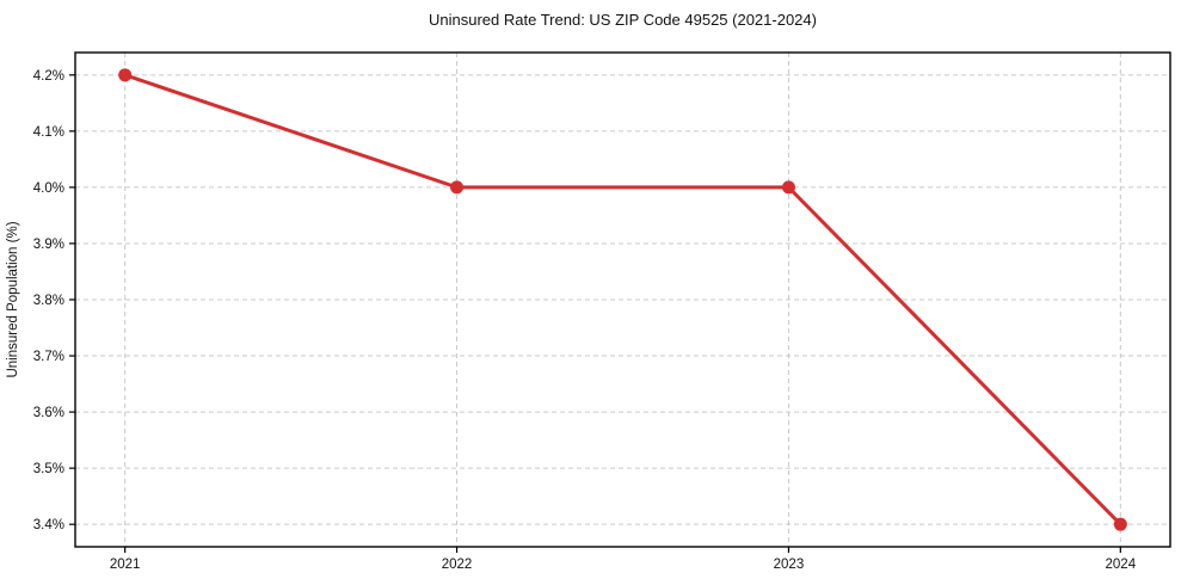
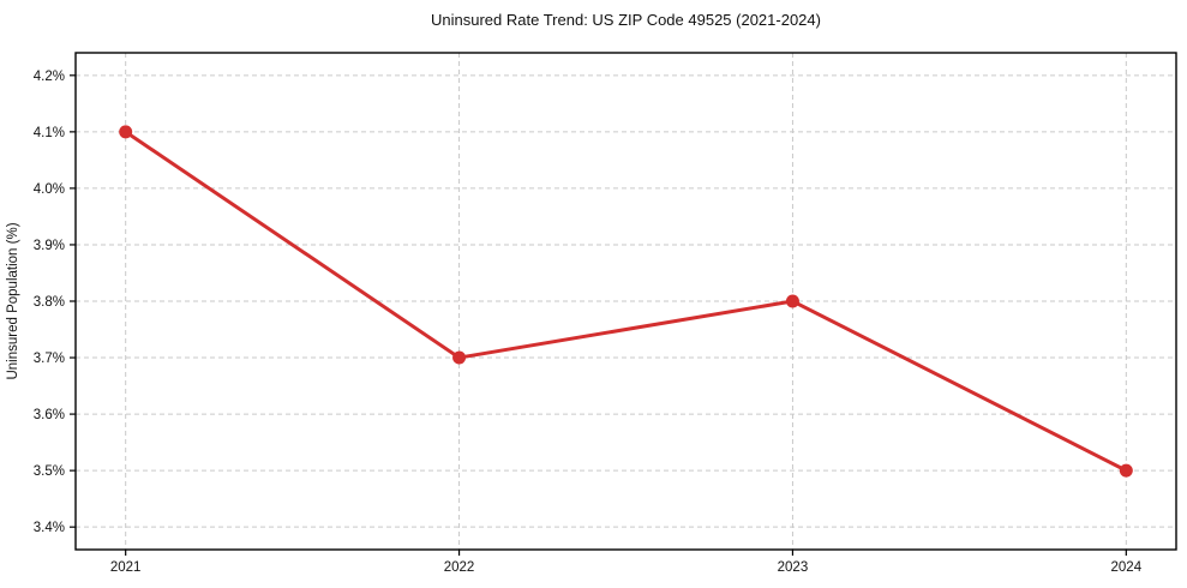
2021: 4.2% -> 4.1%
2022: 4.0% -> 3.7%
2023: 4.0% -> 3.8%
2024: 3.4% -> 3.5%
